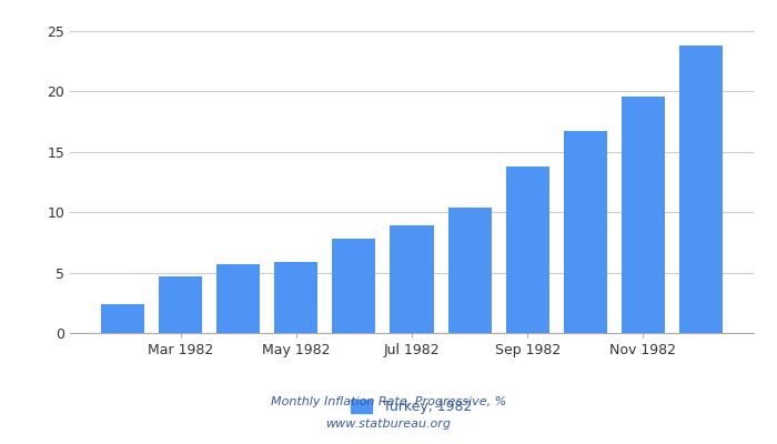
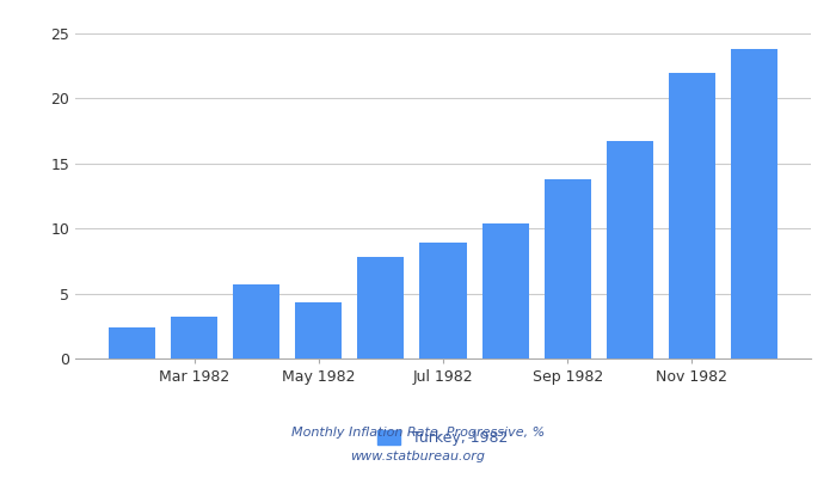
Mar 1982: 4.7 -> 3.2
May 1982: 5.9 -> 4.3
Nov 1982: 19.6 -> 22.0
